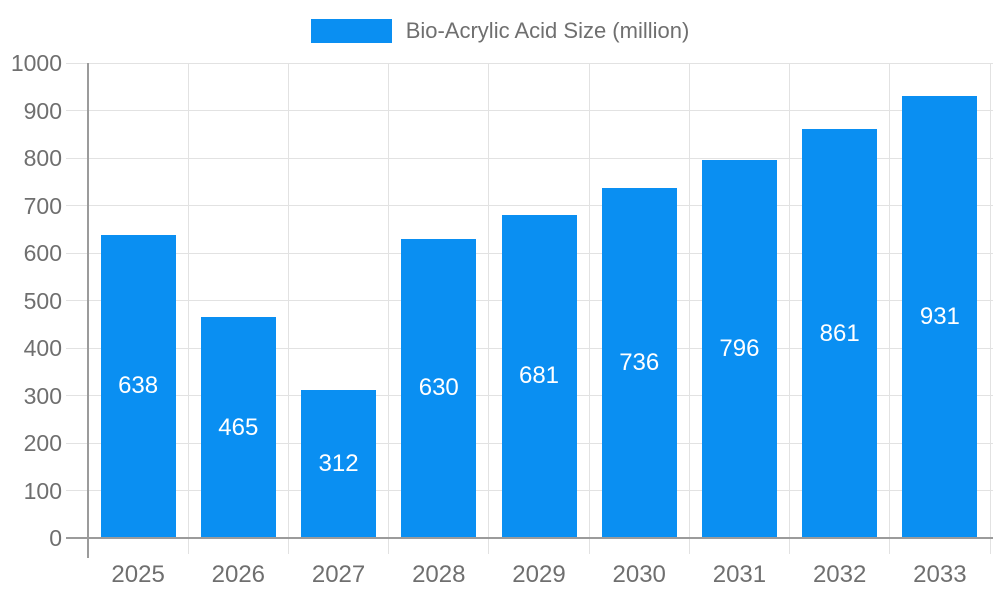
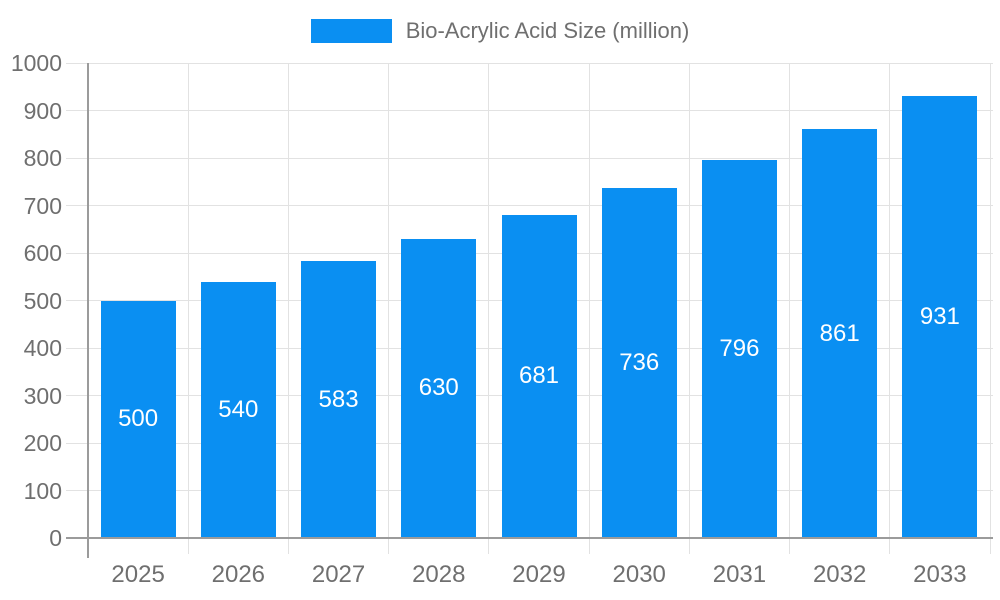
2025: 638 -> 500
2026: 465 -> 540
2027: 312 -> 583
